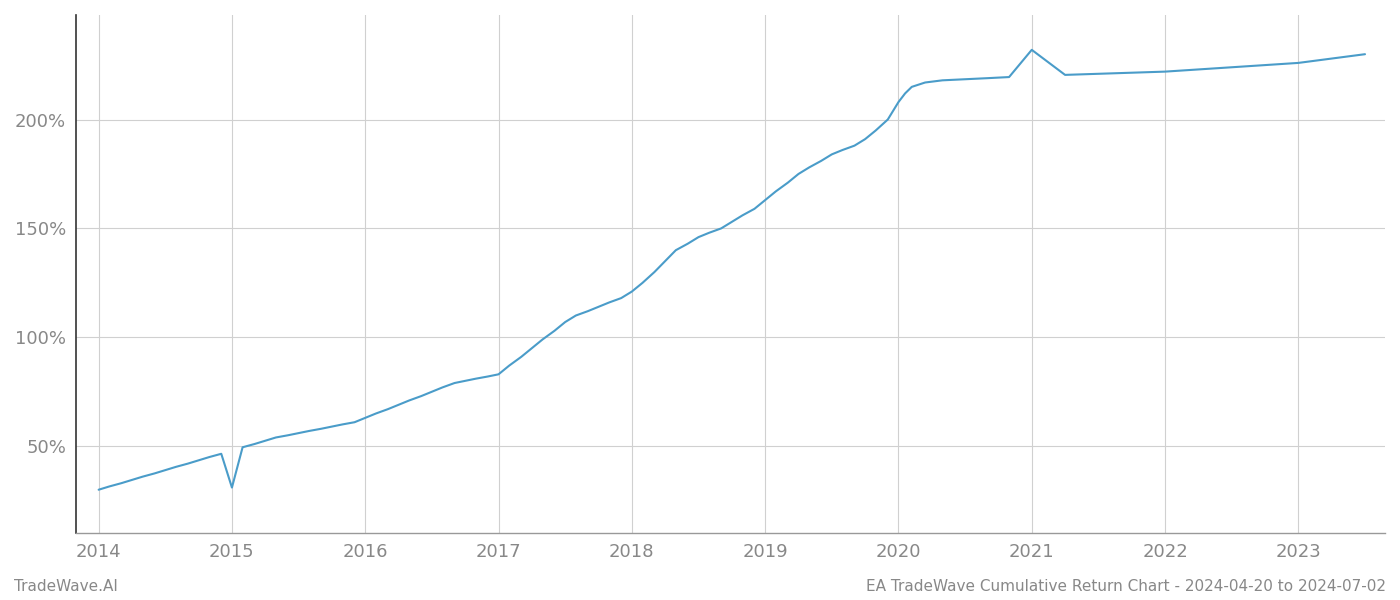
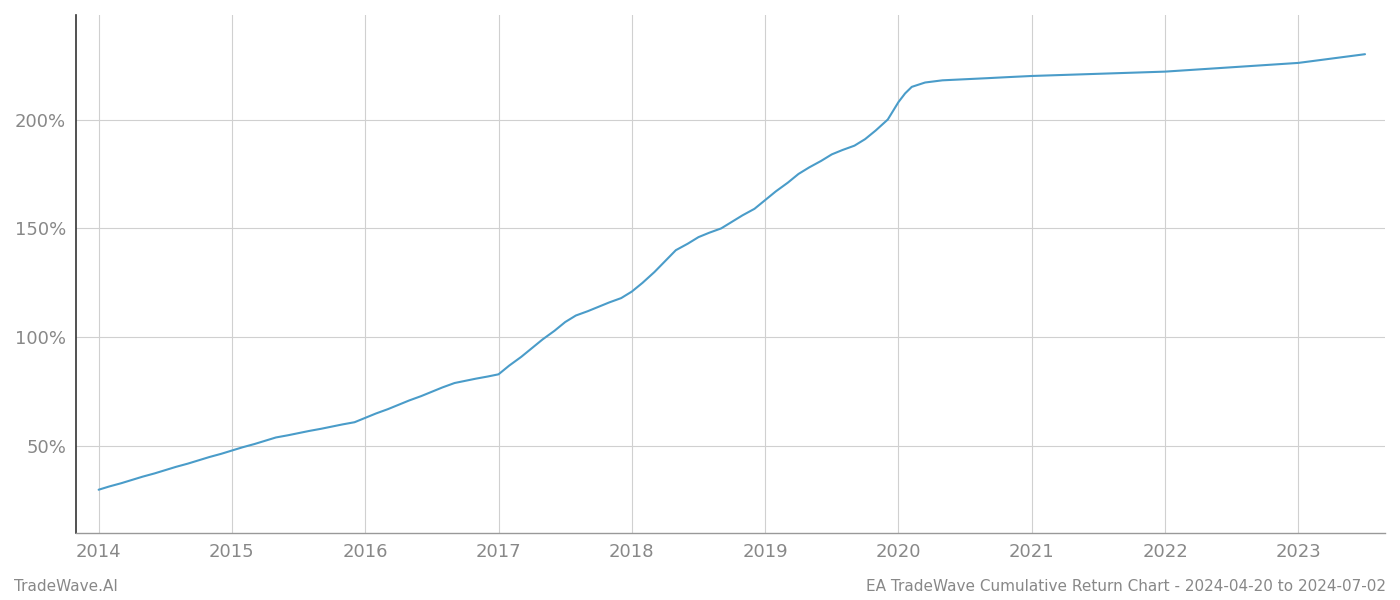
2015: 31.0% -> 48.0%
2021: 232.0% -> 220.0%
